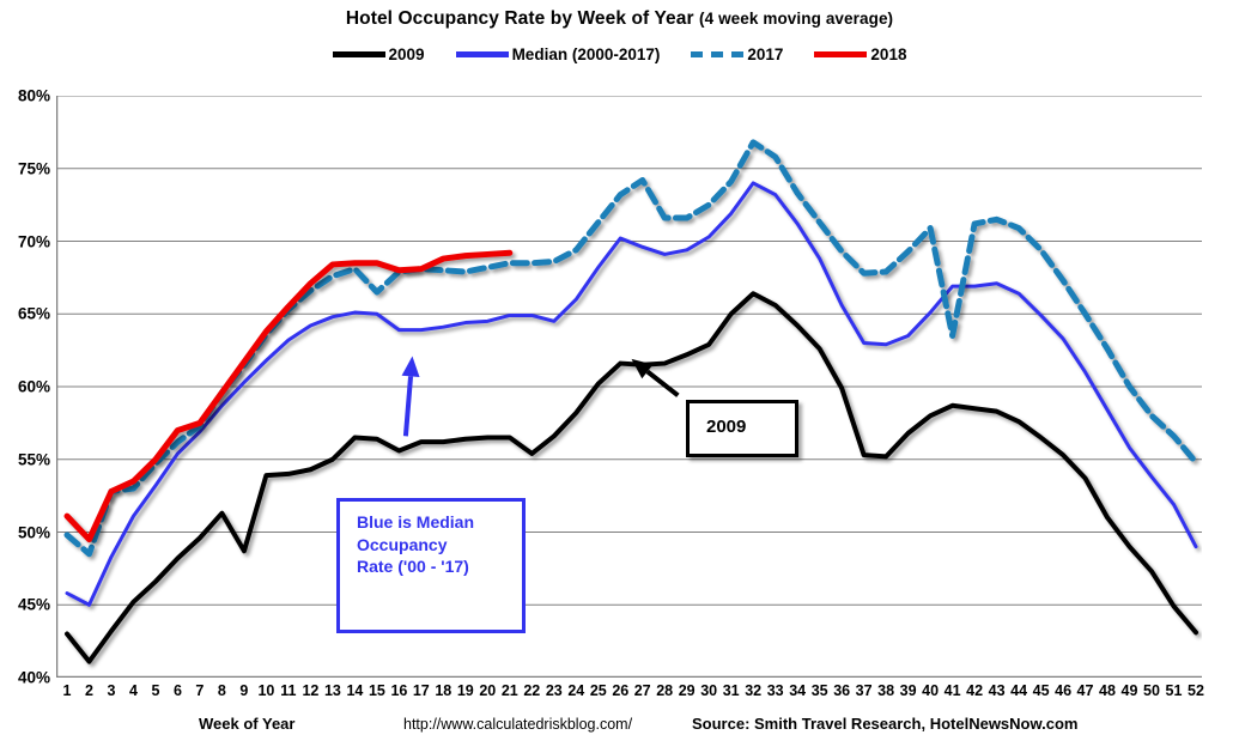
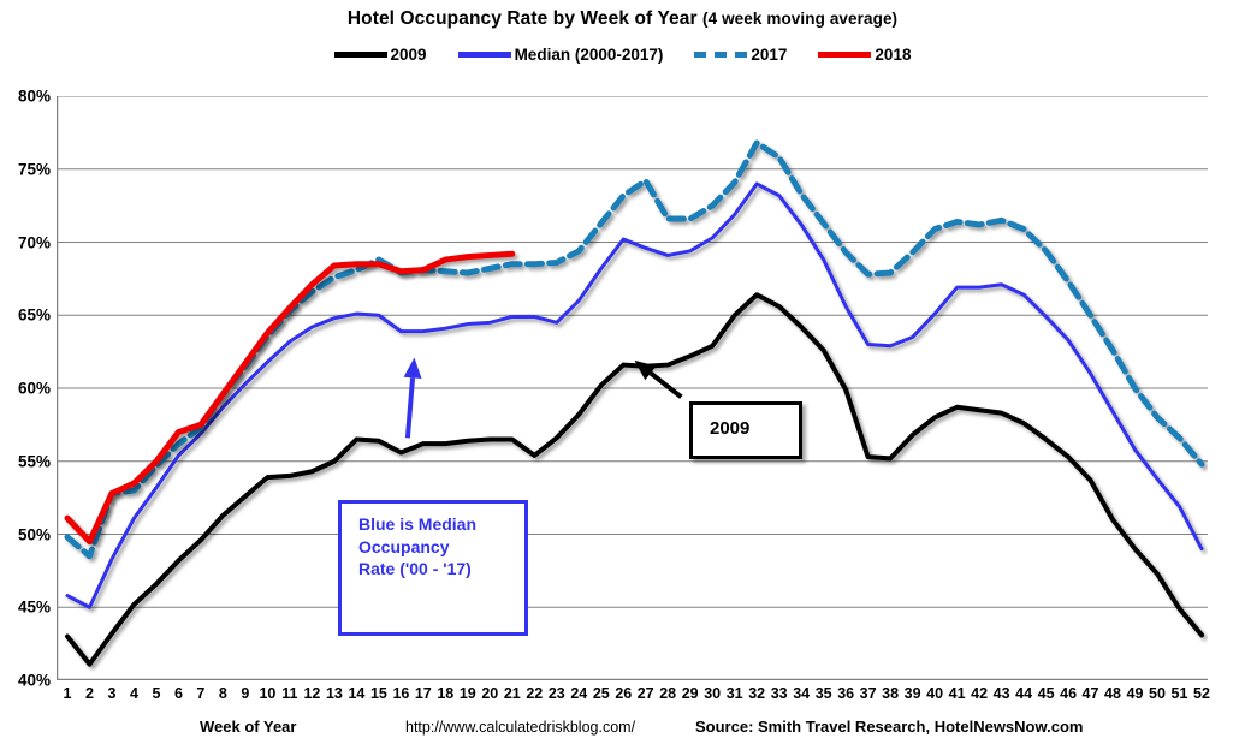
2009/9: 48.7% -> 52.6%
2017/15: 66.5% -> 68.8%
2017/41: 63.5% -> 71.4%
